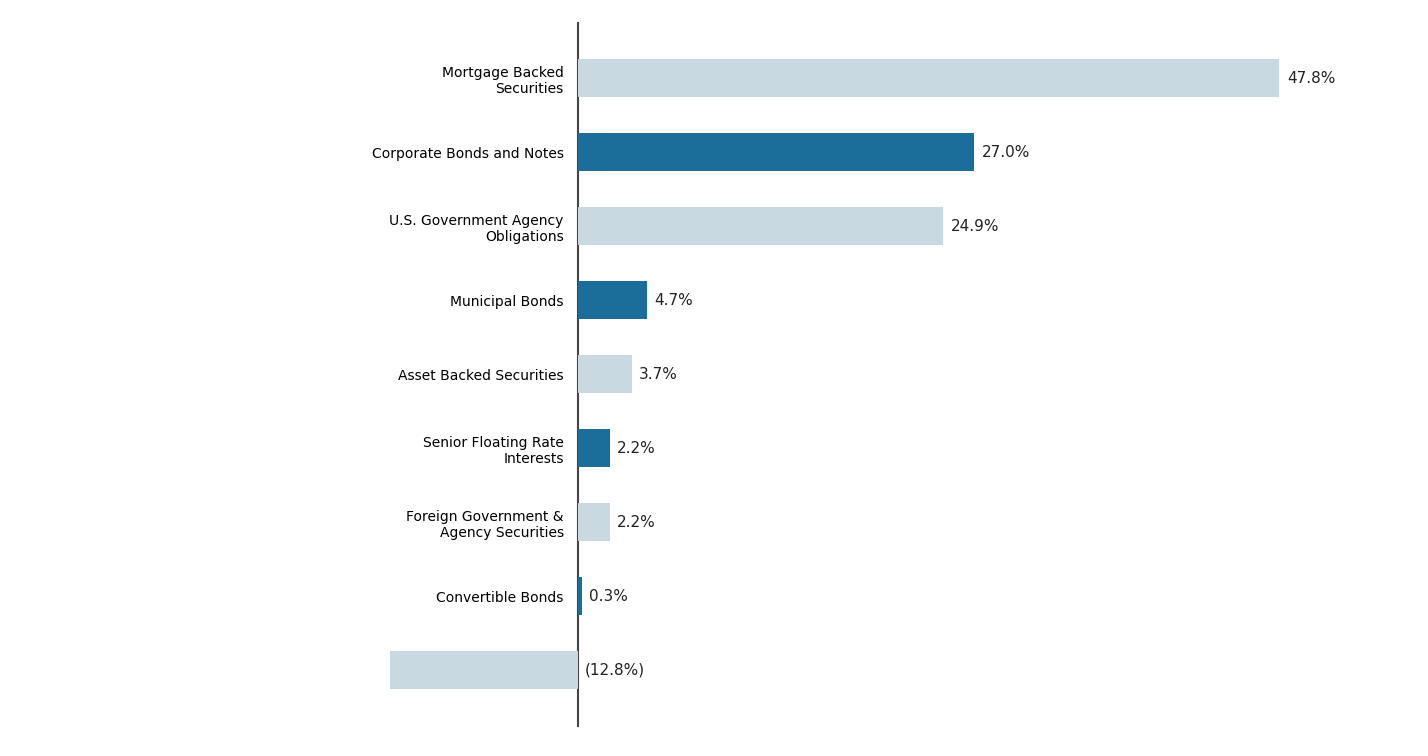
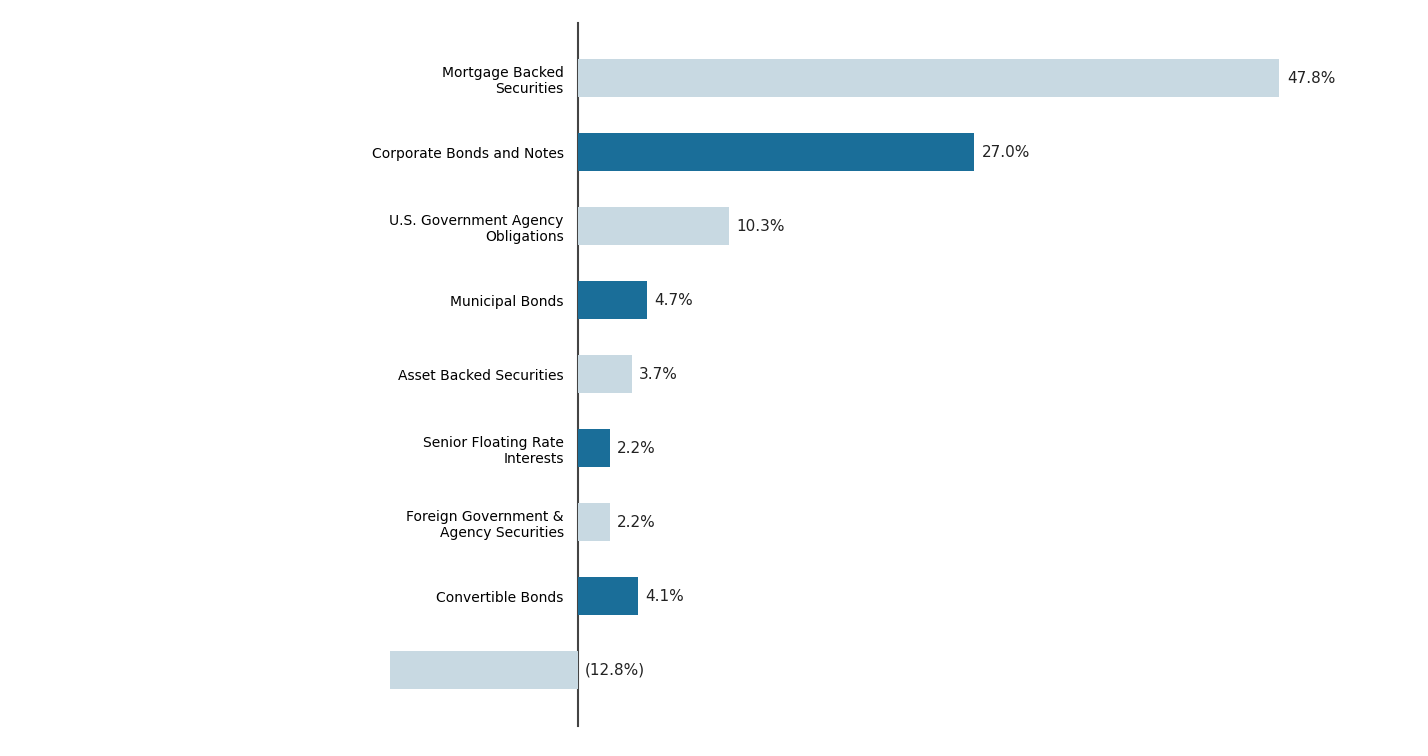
U.S. Government Agency Obligations: 24.9% -> 10.3%
Convertible Bonds: 0.3% -> 4.1%
